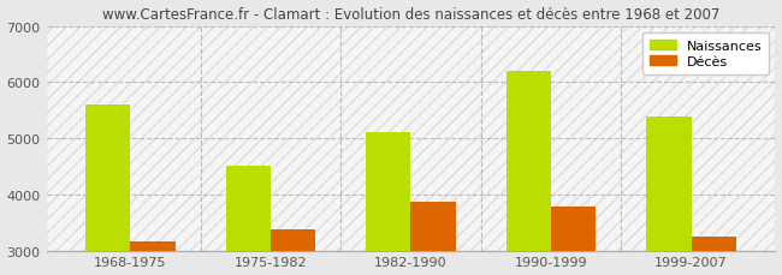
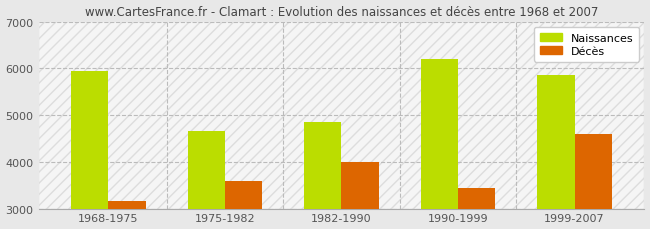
Naissances/1968-1975: 5600 -> 5950
Naissances/1975-1982: 4500 -> 4650
Décès/1975-1982: 3380 -> 3600
Naissances/1982-1990: 5100 -> 4850
Décès/1982-1990: 3870 -> 4000
Décès/1990-1999: 3780 -> 3450
Naissances/1999-2007: 5380 -> 5850
Décès/1999-2007: 3250 -> 4600
